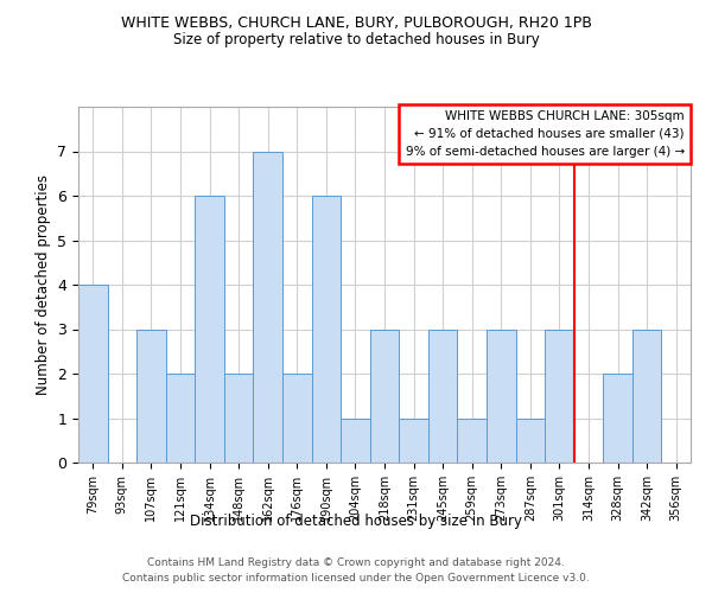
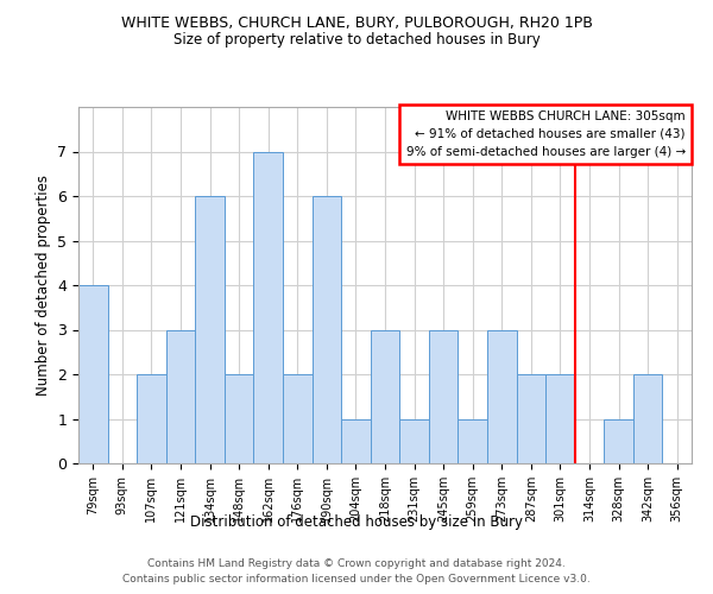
107sqm: 3 -> 2
121sqm: 2 -> 3
287sqm: 1 -> 2
301sqm: 3 -> 2
328sqm: 2 -> 1
342sqm: 3 -> 2
